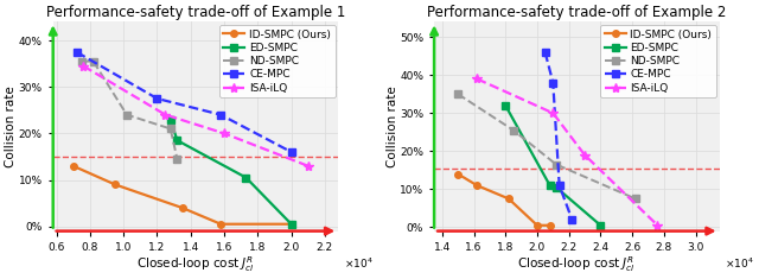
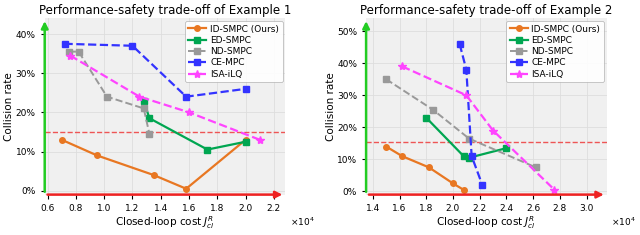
Performance-safety trade-off of Example 1/CE-MPC/1.2: 27.5% -> 37.0%
Performance-safety trade-off of Example 1/ID-SMPC (Ours)/2.0: 0.5% -> 13.0%
Performance-safety trade-off of Example 1/ED-SMPC/2.0: 0.5% -> 12.5%
Performance-safety trade-off of Example 1/CE-MPC/2.0: 16.0% -> 26.0%
Performance-safety trade-off of Example 2/ED-SMPC/1.8: 32.0% -> 23.0%
Performance-safety trade-off of Example 2/ID-SMPC (Ours)/2.0: 0.5% -> 2.5%
Performance-safety trade-off of Example 2/ED-SMPC/2.4: 0.5% -> 13.5%
